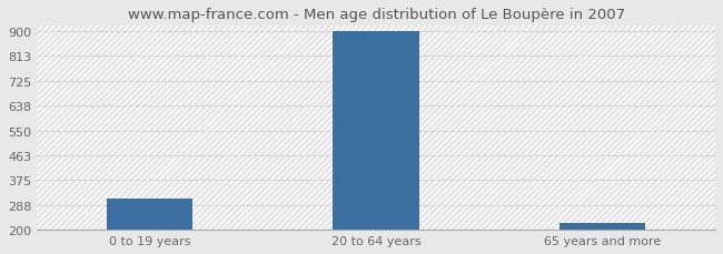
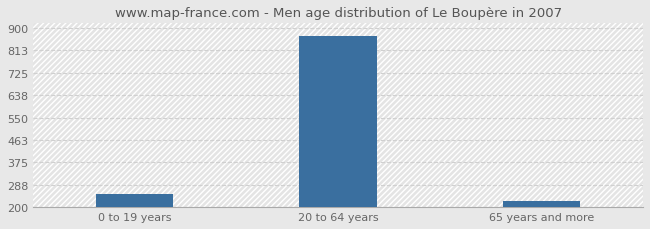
0 to 19 years: 310 -> 250
20 to 64 years: 900 -> 870
